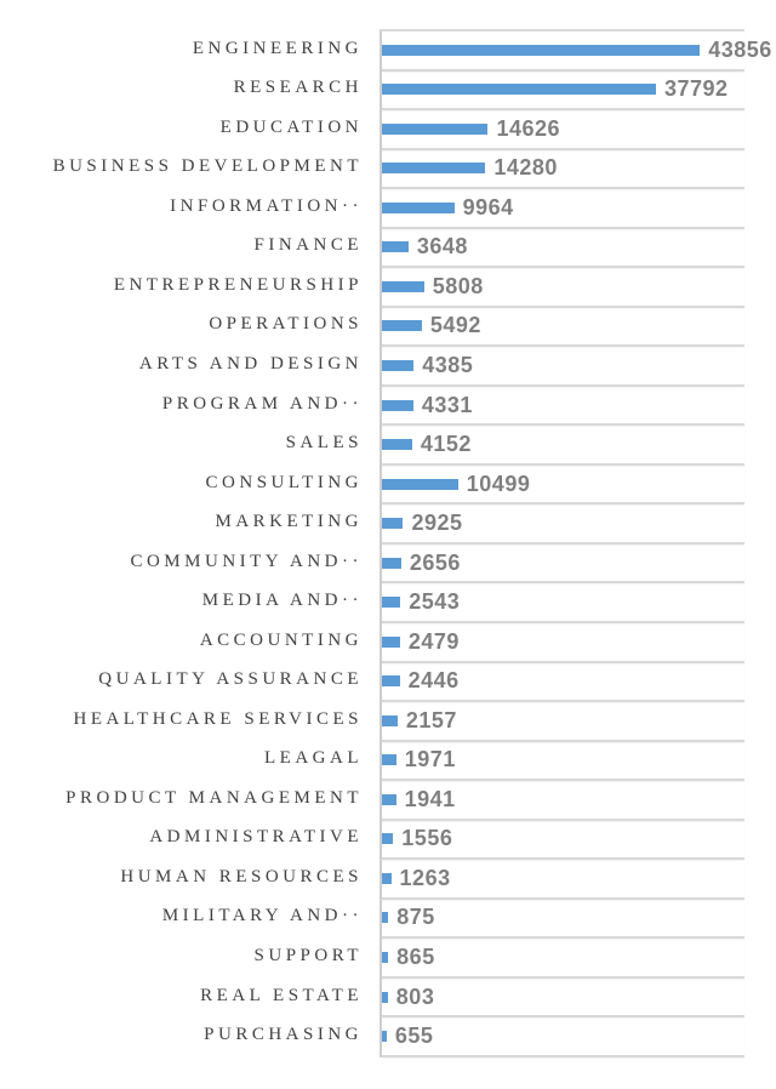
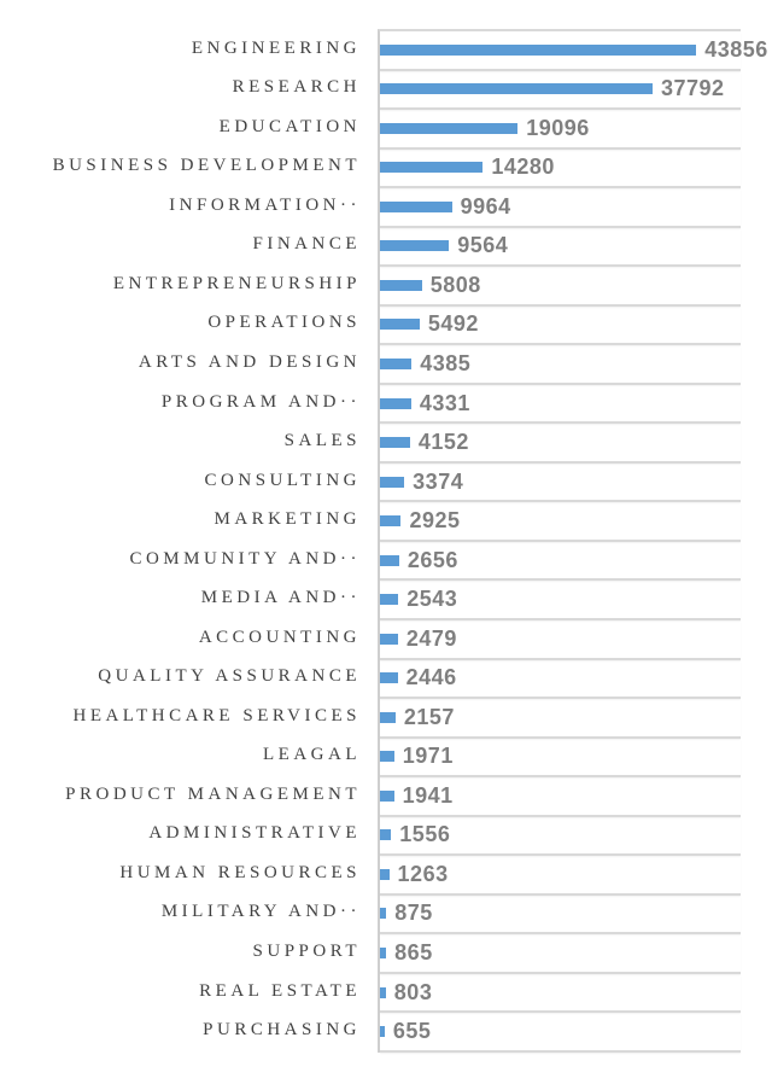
EDUCATION: 14626 -> 19096
FINANCE: 3648 -> 9564
CONSULTING: 10499 -> 3374
